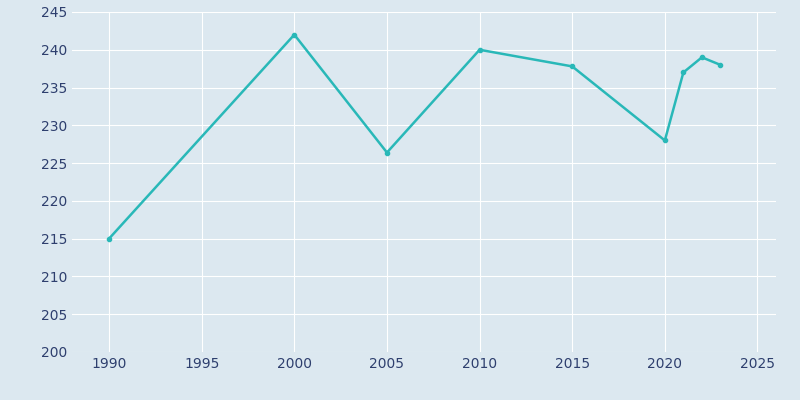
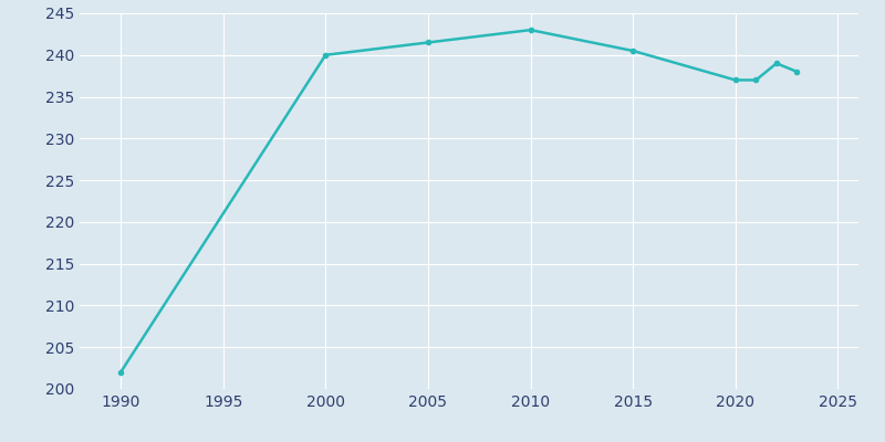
1990: 215.0 -> 202.0
2000: 242.0 -> 240.0
2005: 226.4 -> 241.5
2010: 240.0 -> 243.0
2015: 237.8 -> 240.5
2020: 228.0 -> 237.0
